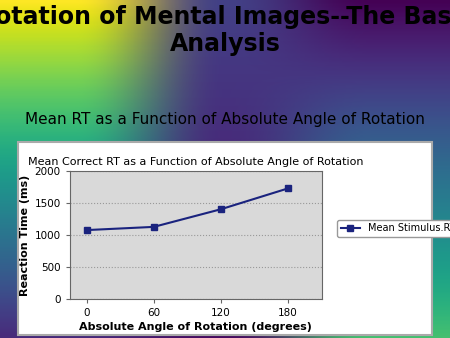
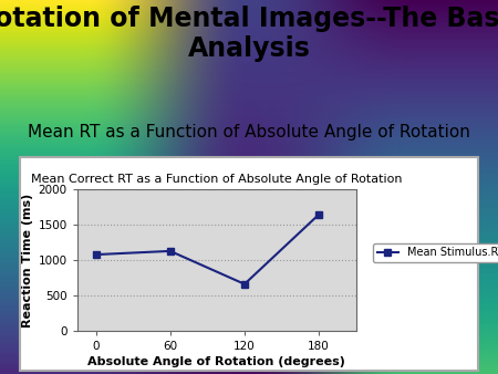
120: 1400 -> 660
180: 1720 -> 1640
